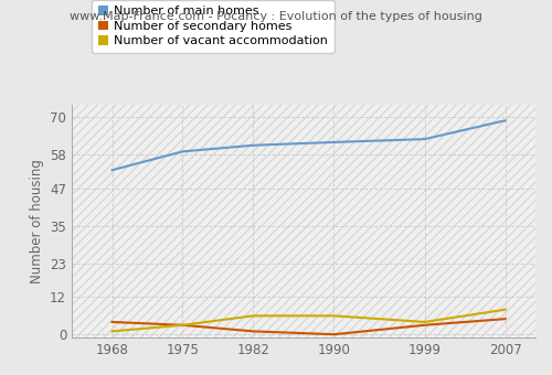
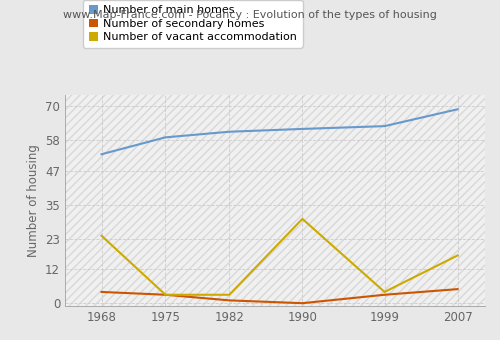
Number of vacant accommodation/1968: 1 -> 24
Number of vacant accommodation/1982: 6 -> 3
Number of vacant accommodation/1990: 6 -> 30
Number of vacant accommodation/2007: 8 -> 17
